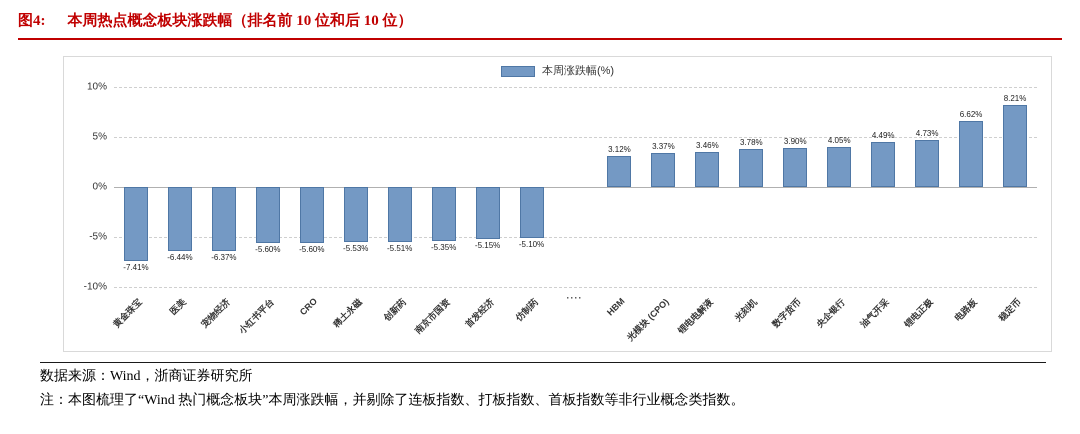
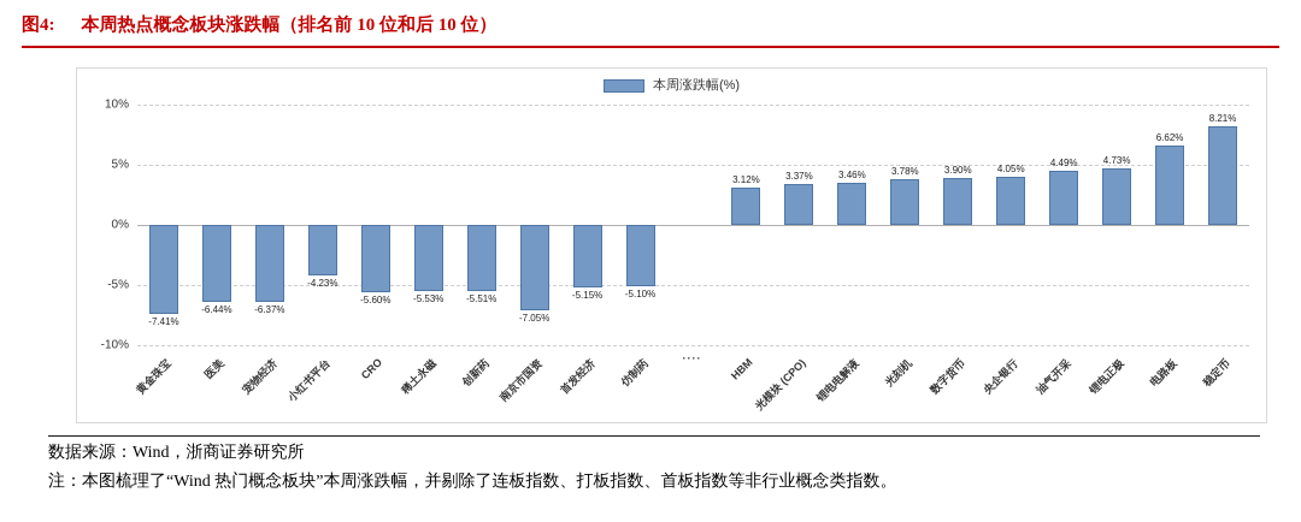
小红书平台: -5.60% -> -4.23%
南京市国资: -5.35% -> -7.05%
